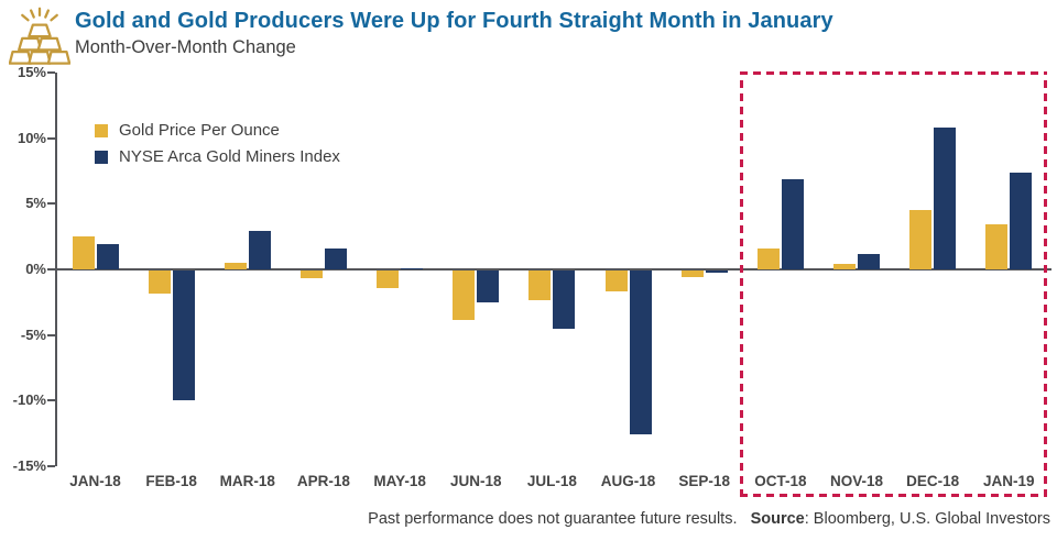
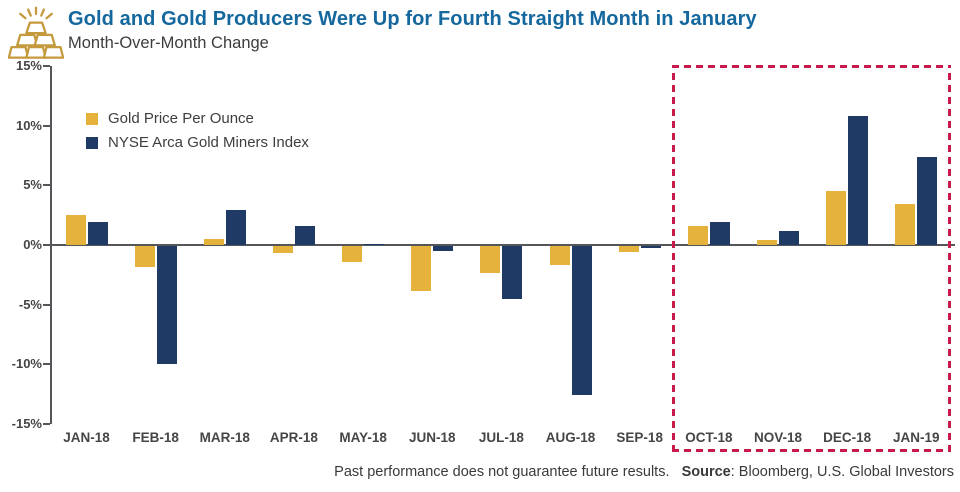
NYSE Arca Gold Miners Index/JUN-18: -2.4% -> -0.4%
NYSE Arca Gold Miners Index/OCT-18: 6.9% -> 1.9%
